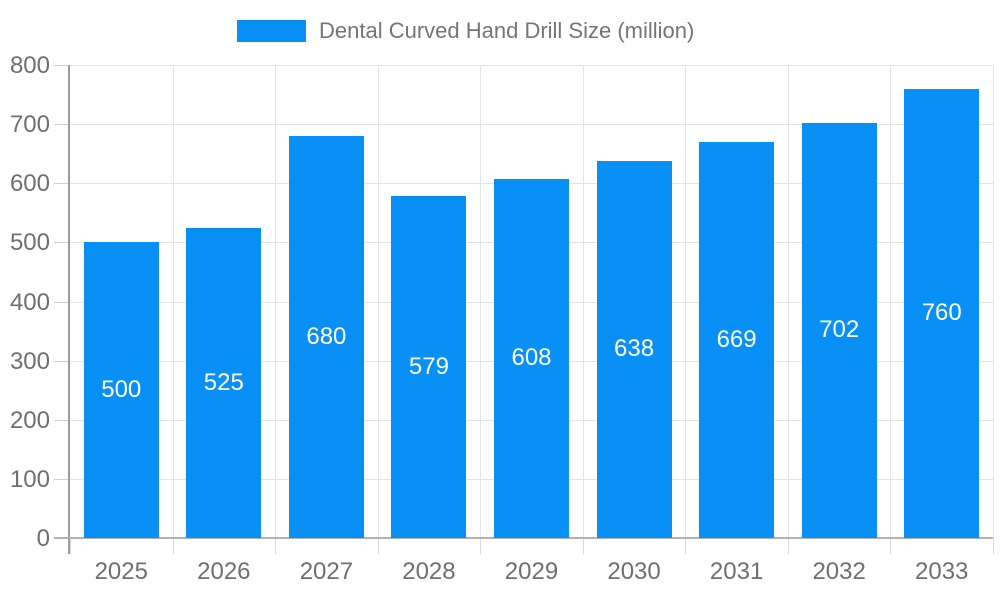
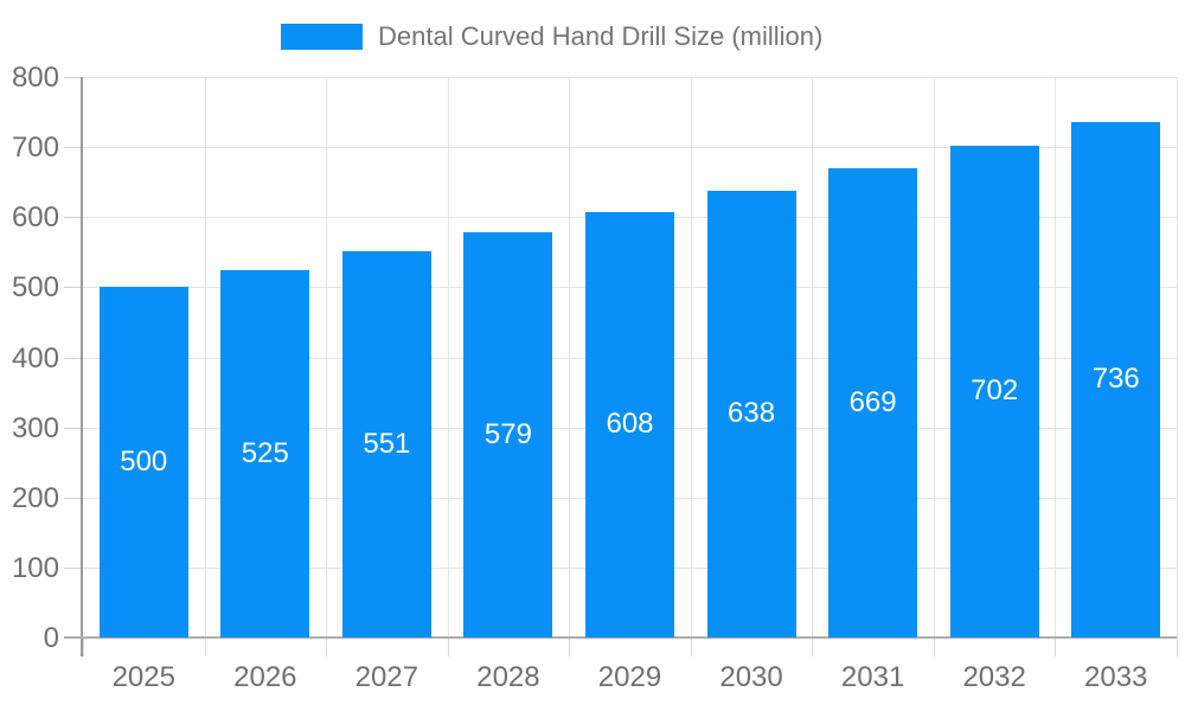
2027: 680 -> 551
2033: 760 -> 736
